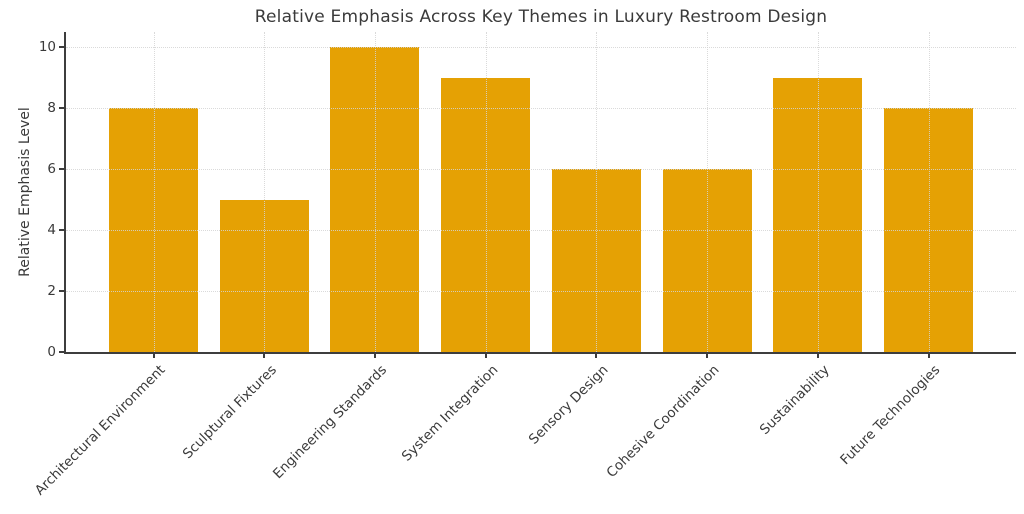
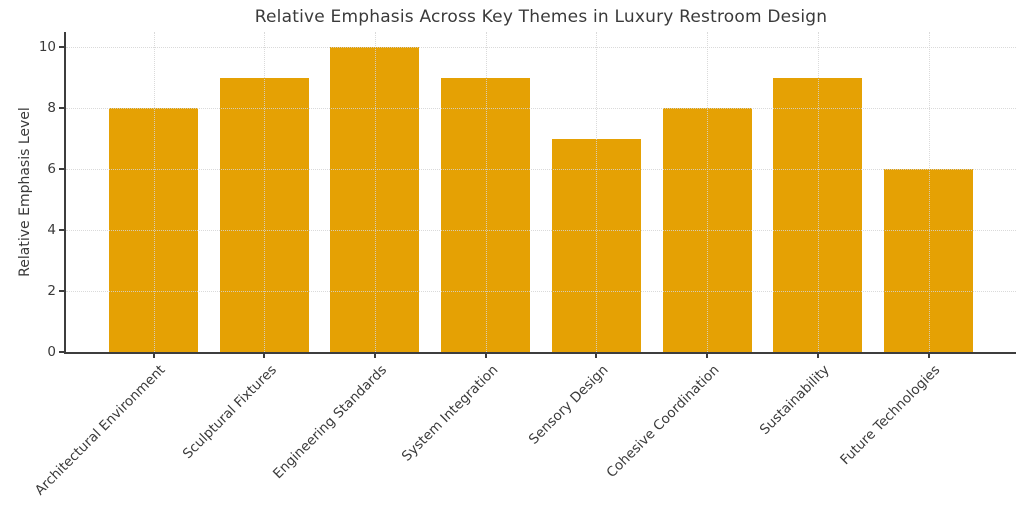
Sculptural Fixtures: 5 -> 9
Sensory Design: 6 -> 7
Cohesive Coordination: 6 -> 8
Future Technologies: 8 -> 6
